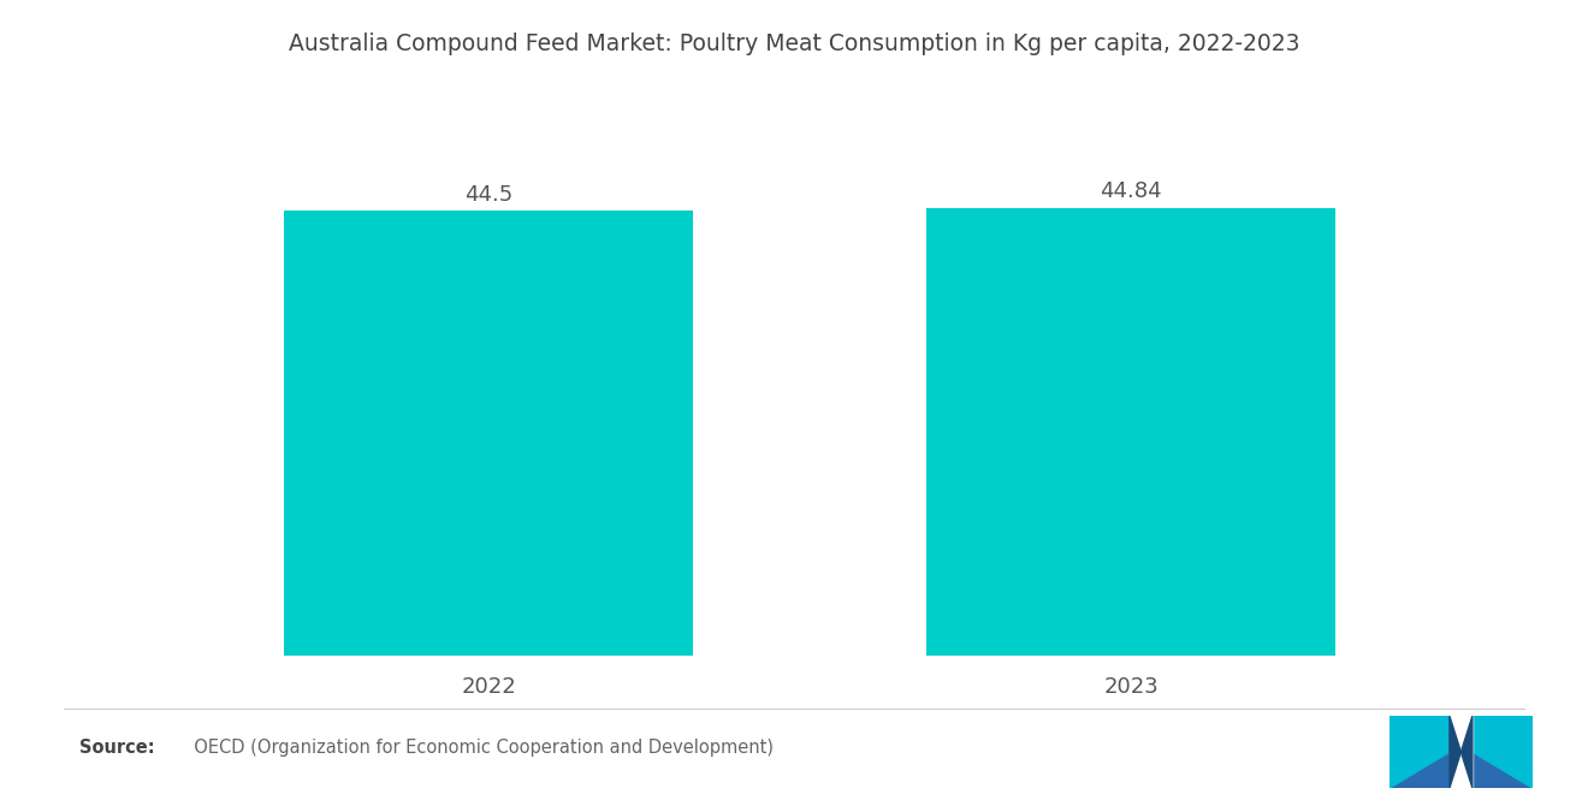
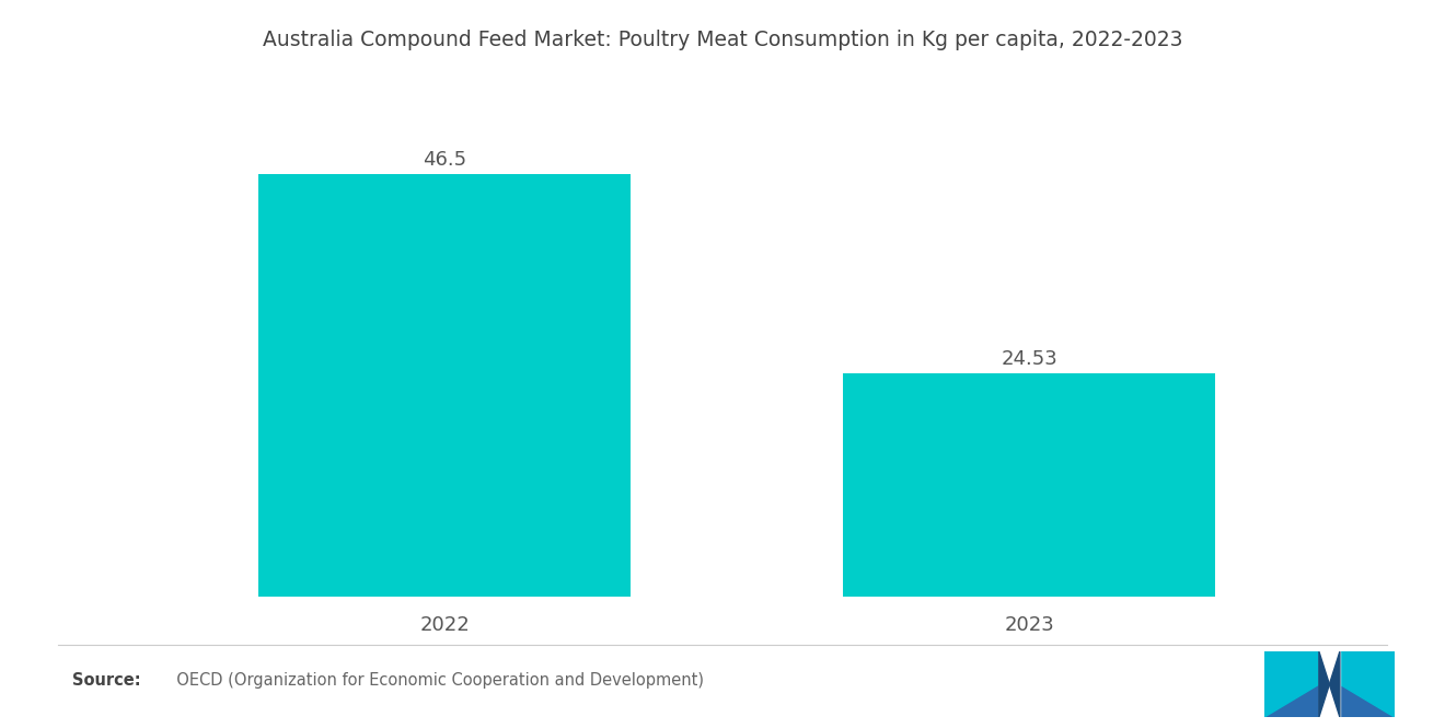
2022: 44.5 -> 46.5
2023: 44.84 -> 24.53
